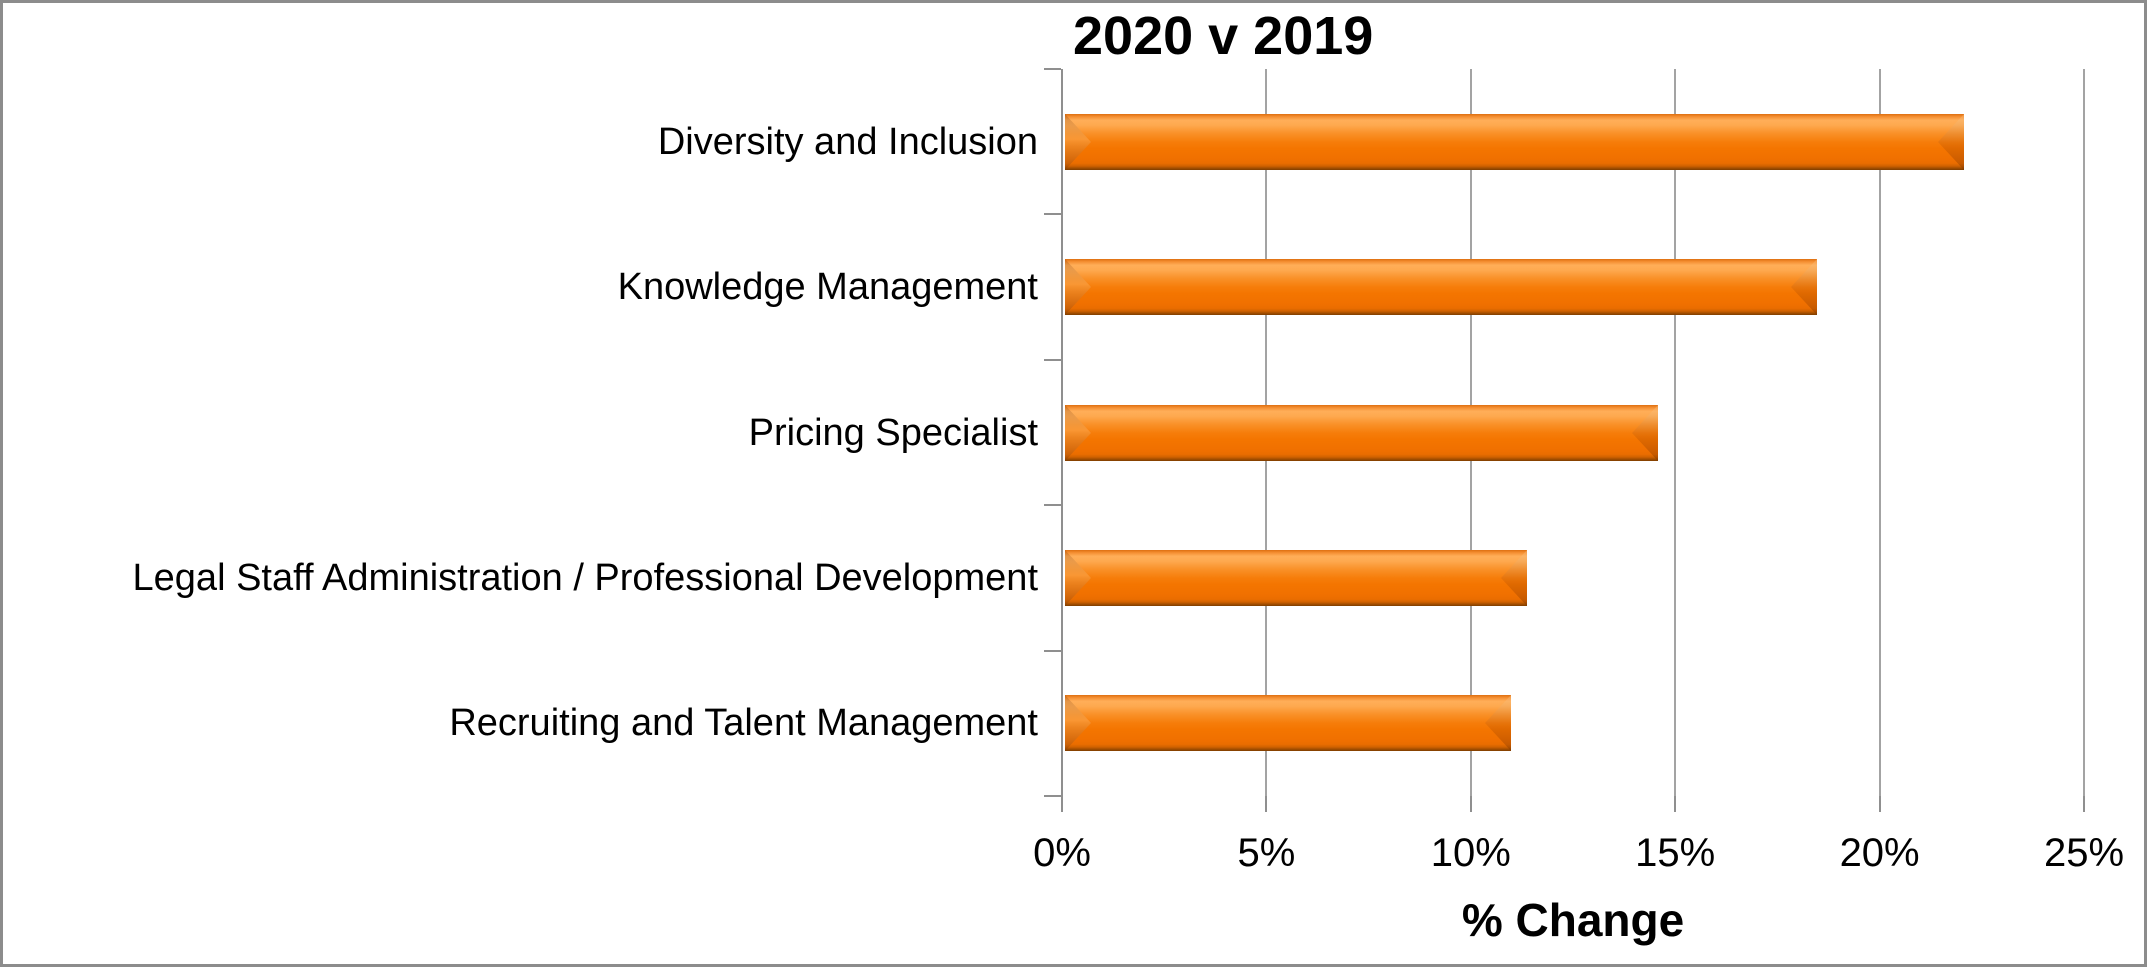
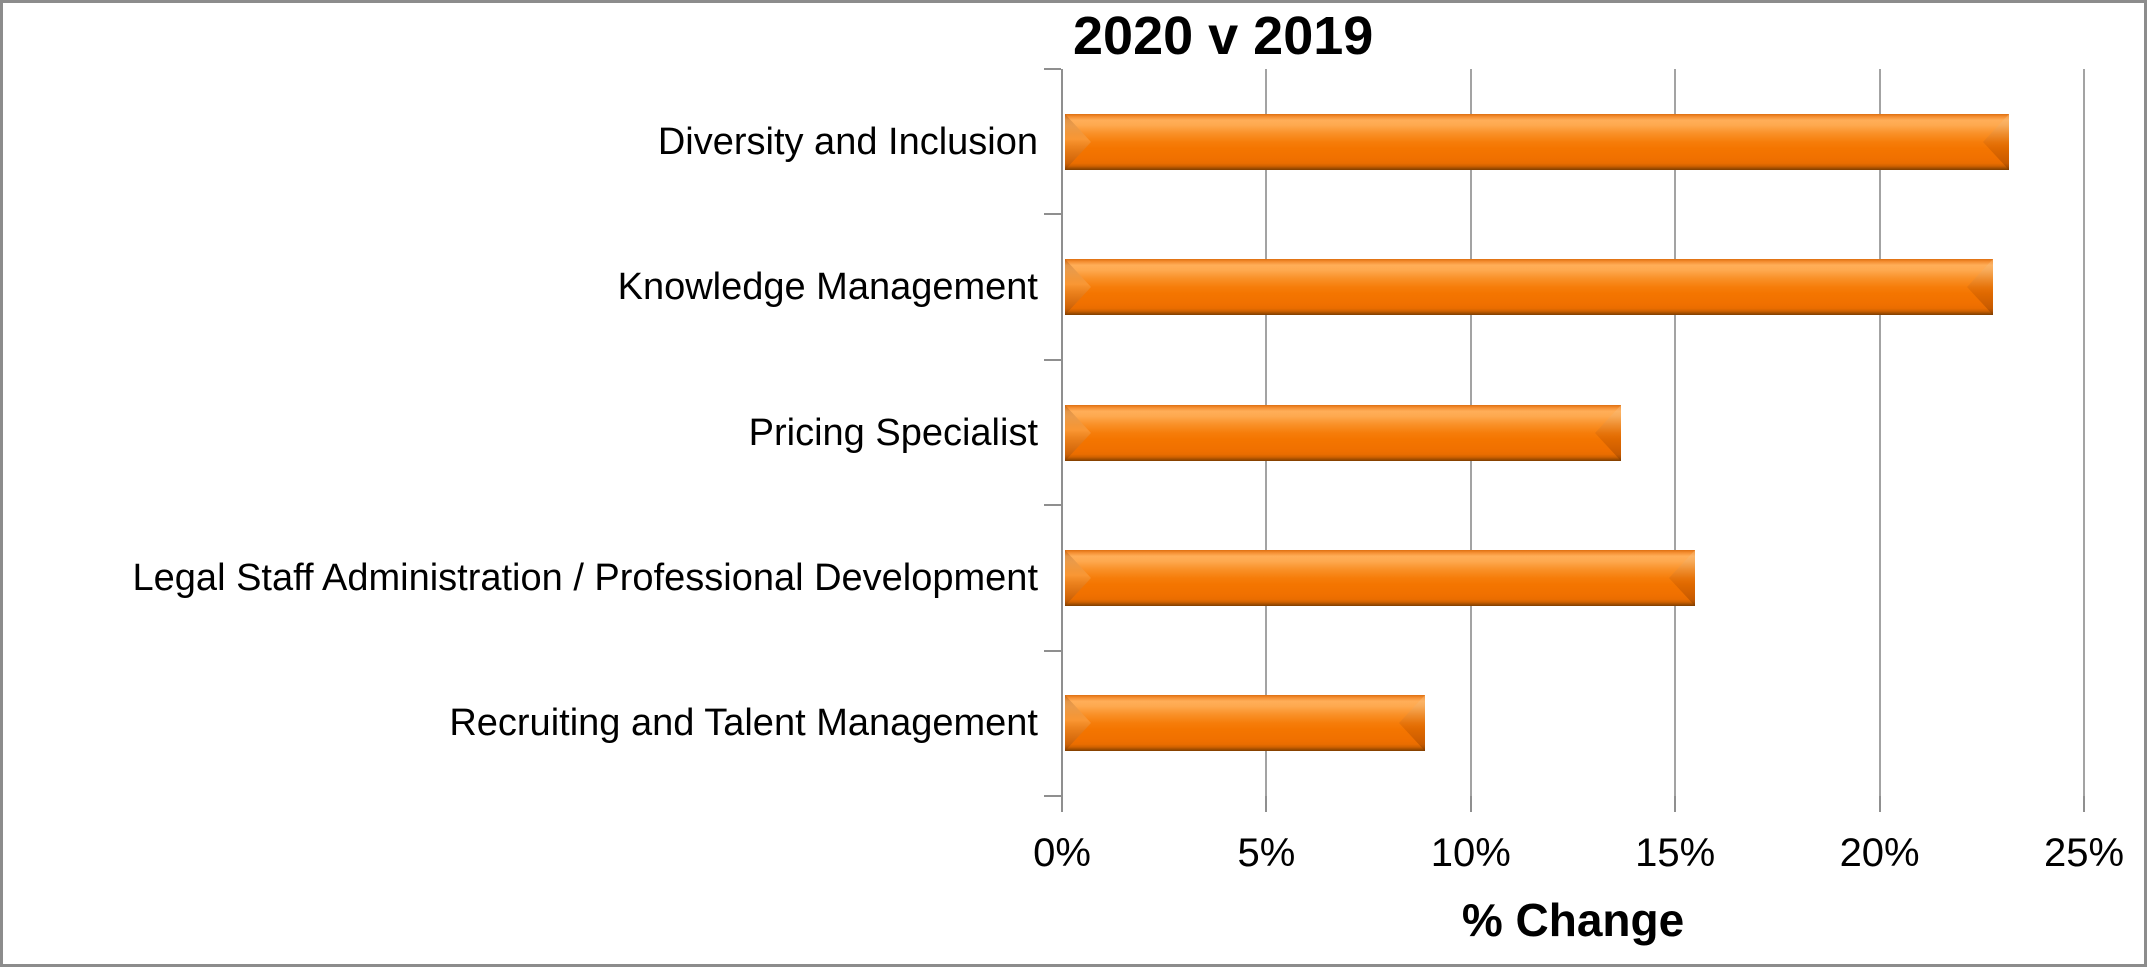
Diversity and Inclusion: 22.0% -> 23.1%
Knowledge Management: 18.4% -> 22.7%
Pricing Specialist: 14.5% -> 13.6%
Legal Staff Administration / Professional Development: 11.3% -> 15.4%
Recruiting and Talent Management: 10.9% -> 8.8%
